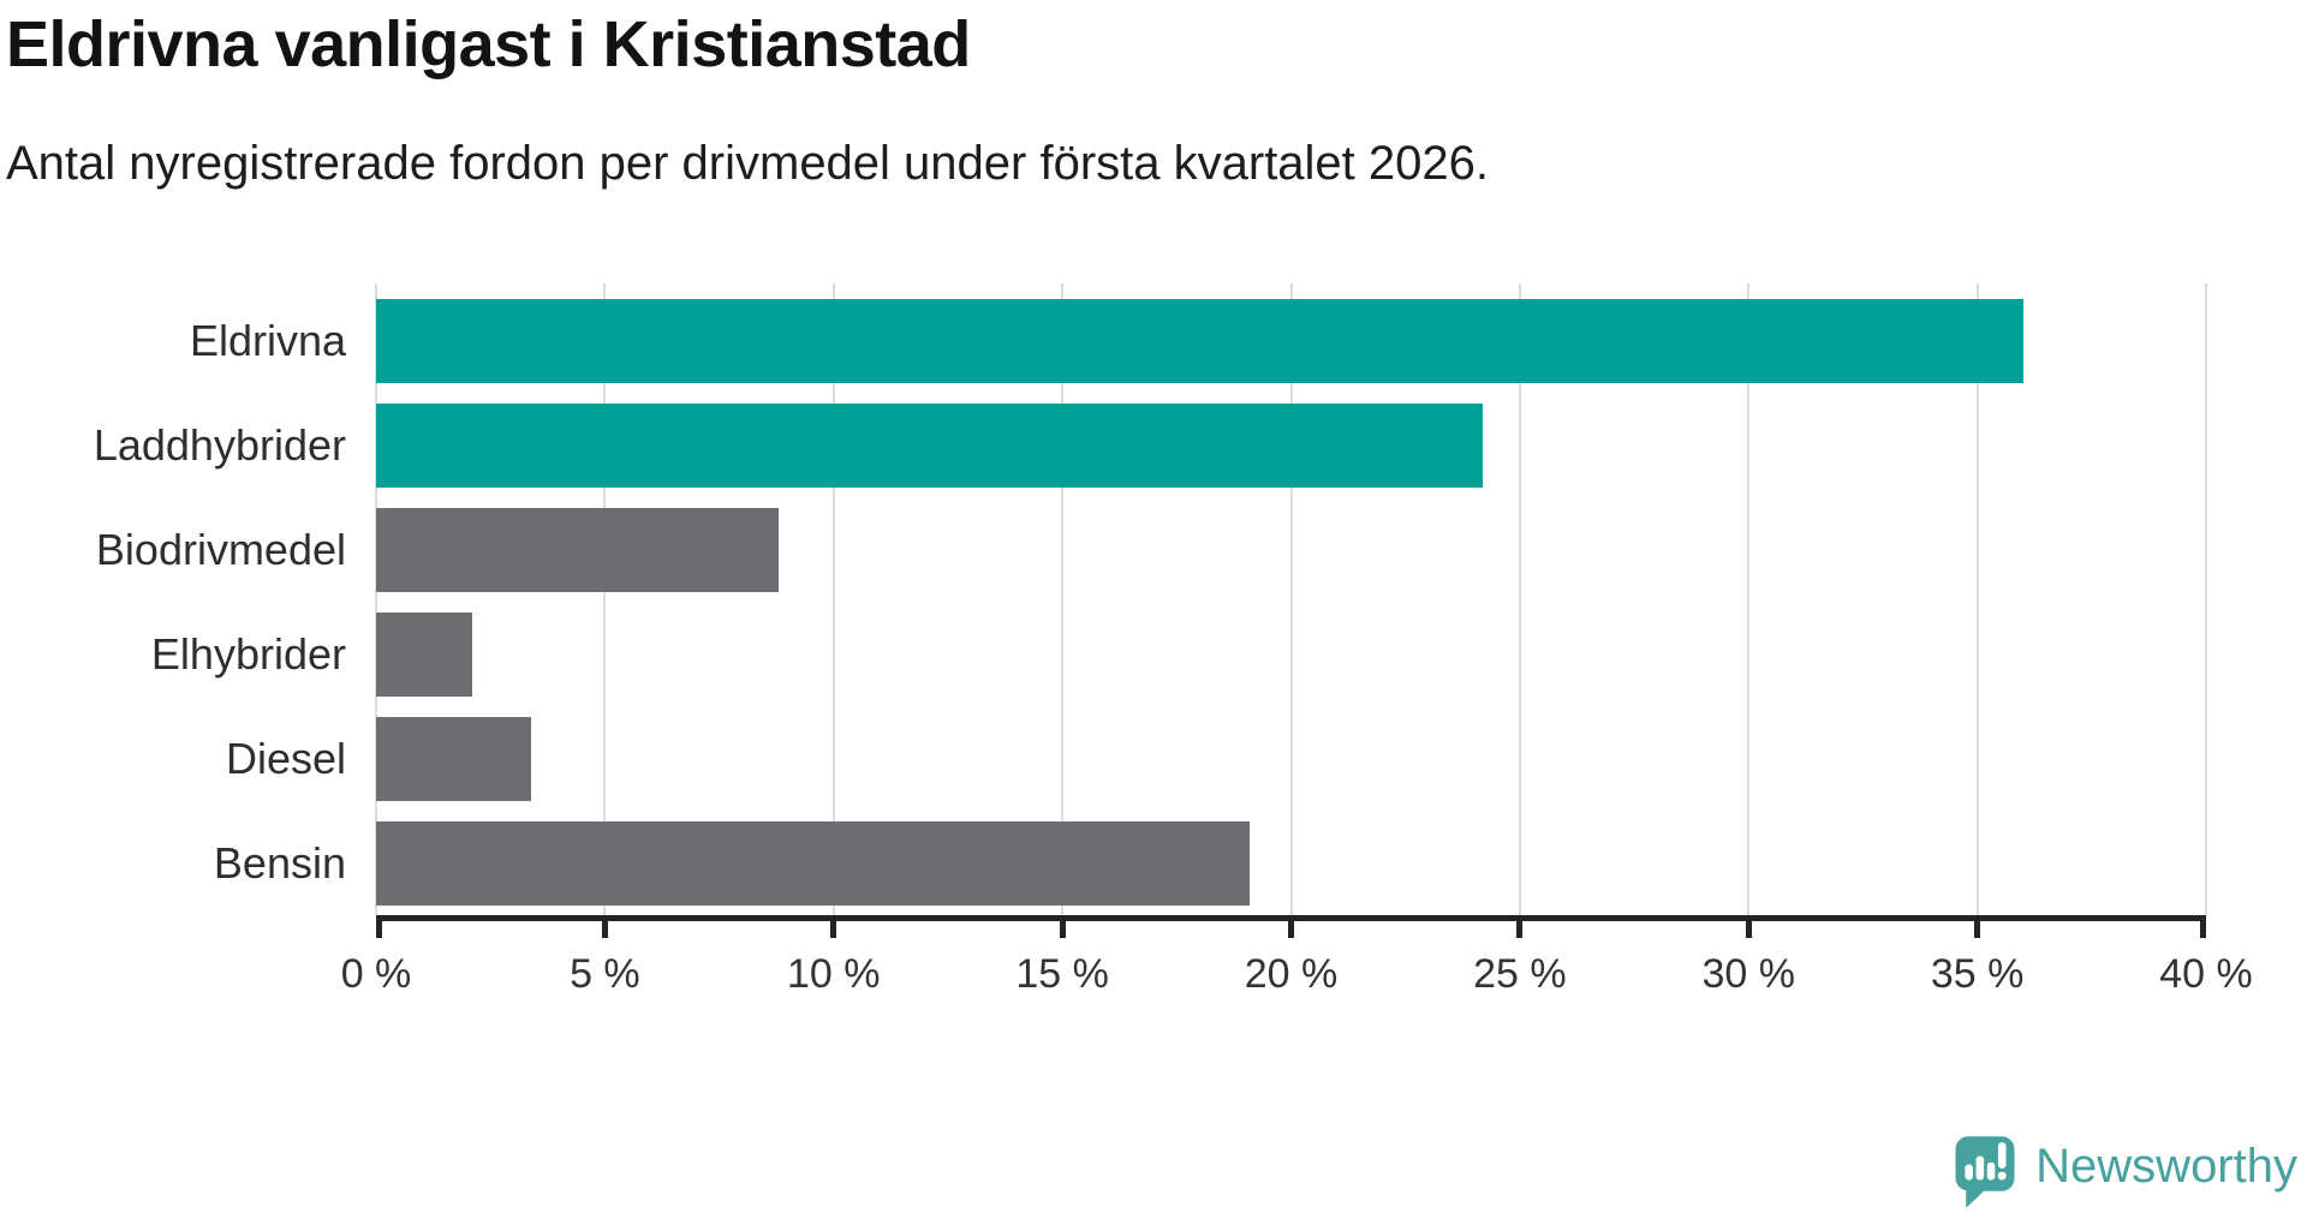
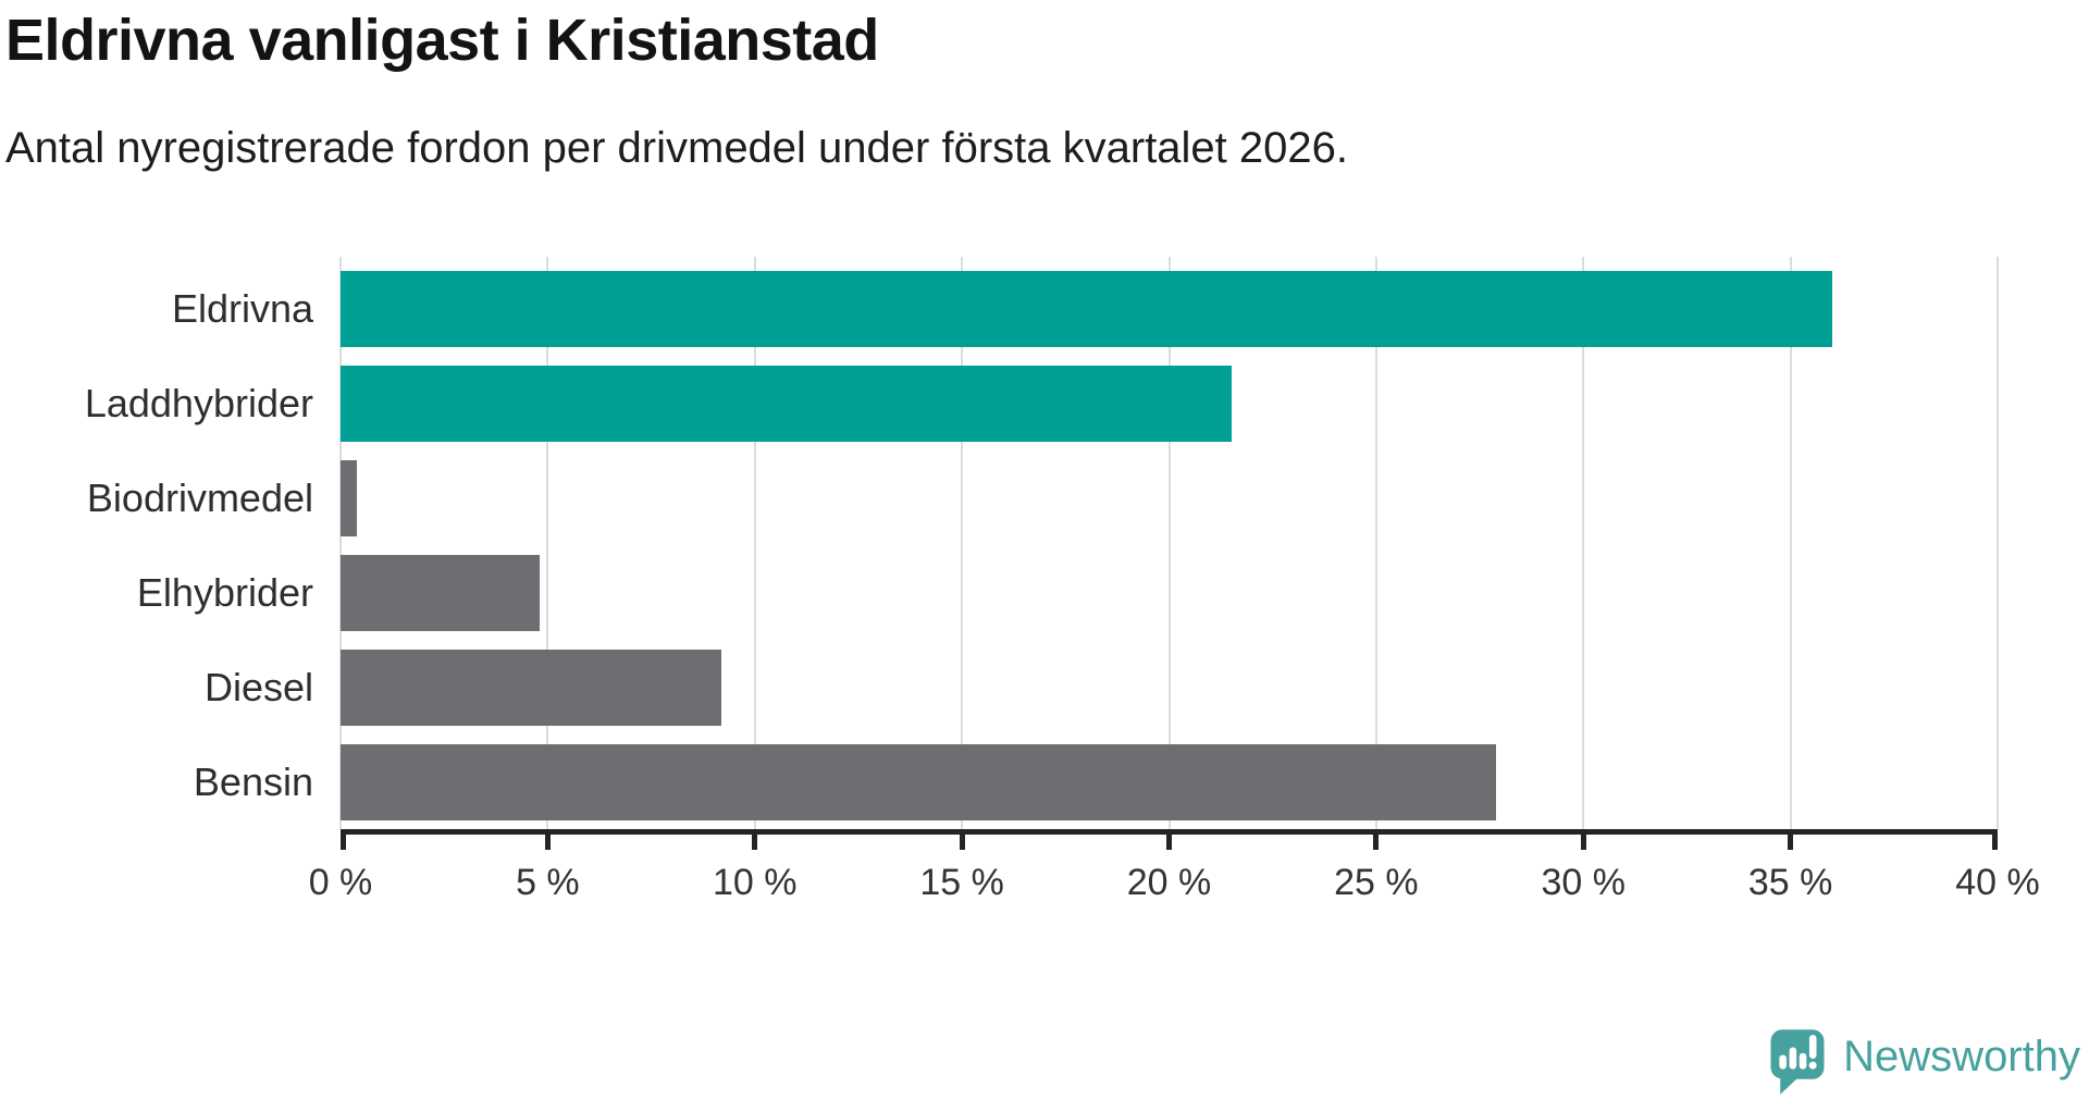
Laddhybrider: 24.2% -> 21.5%
Biodrivmedel: 8.8% -> 0.4%
Elhybrider: 2.1% -> 4.8%
Diesel: 3.4% -> 9.2%
Bensin: 19.1% -> 27.9%
